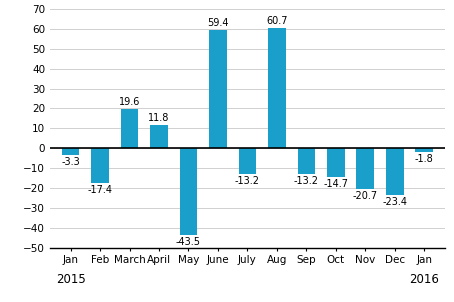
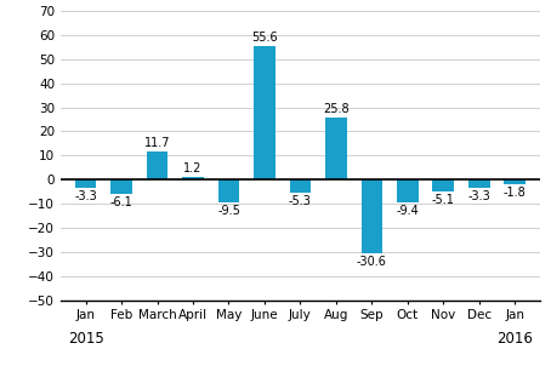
Feb: -17.4 -> -6.1
March: 19.6 -> 11.7
April: 11.8 -> 1.2
May: -43.5 -> -9.5
June: 59.4 -> 55.6
July: -13.2 -> -5.3
Aug: 60.7 -> 25.8
Sep: -13.2 -> -30.6
Oct: -14.7 -> -9.4
Nov: -20.7 -> -5.1
Dec: -23.4 -> -3.3
